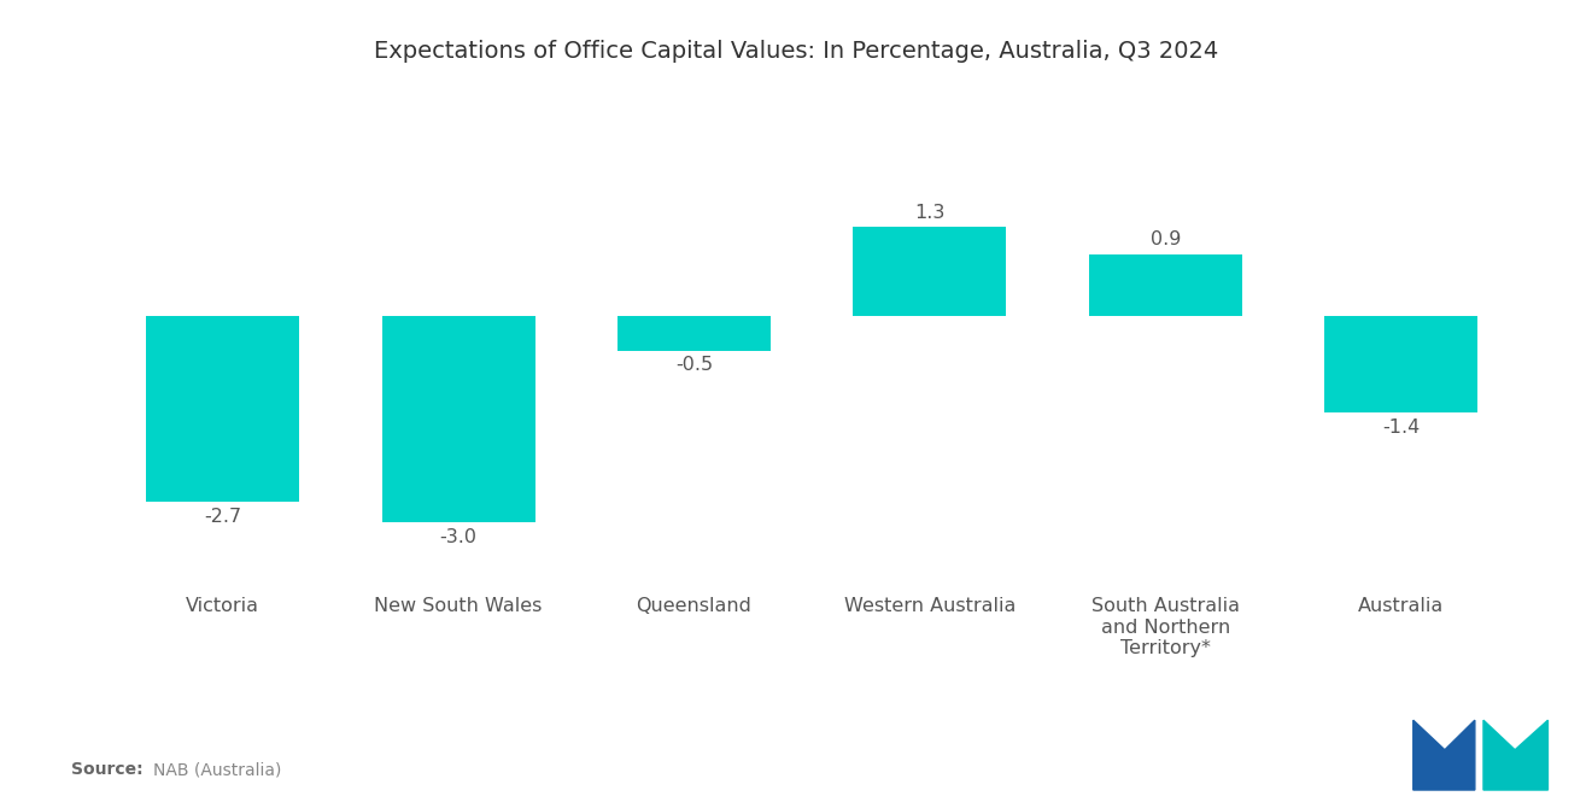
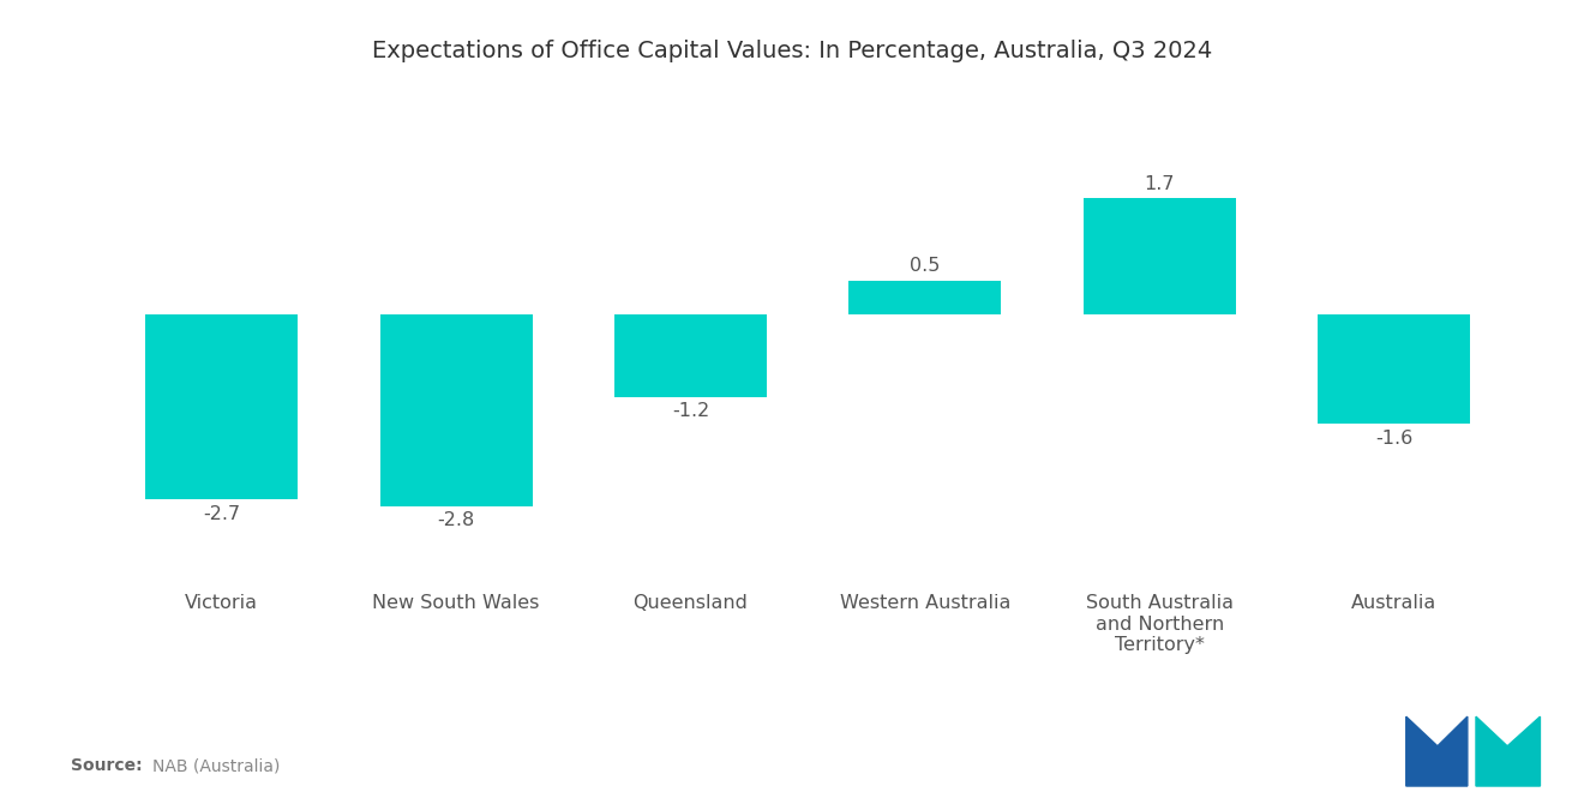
New South Wales: -3.0 -> -2.8
Queensland: -0.5 -> -1.2
Western Australia: 1.3 -> 0.5
South Australia and Northern Territory*: 0.9 -> 1.7
Australia: -1.4 -> -1.6
